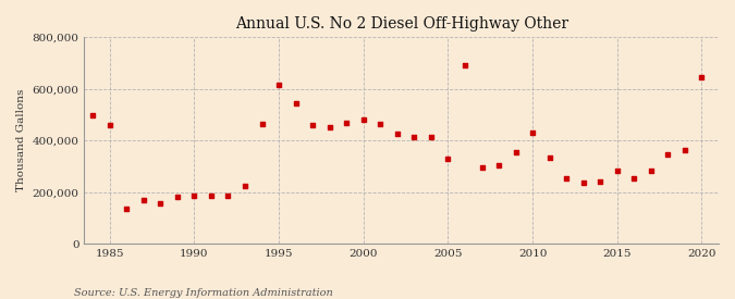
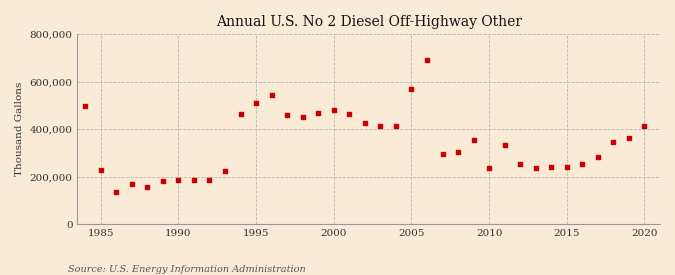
1985: 460,000 -> 230,000
1995: 615,000 -> 510,000
2005: 330,000 -> 570,000
2010: 430,000 -> 235,000
2015: 285,000 -> 240,000
2020: 645,000 -> 415,000
